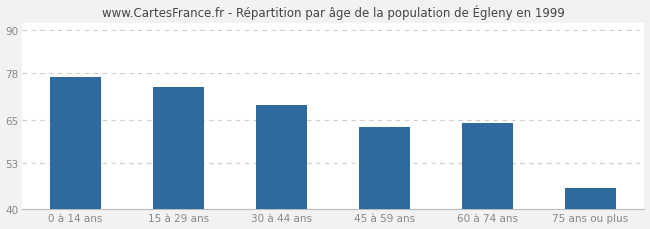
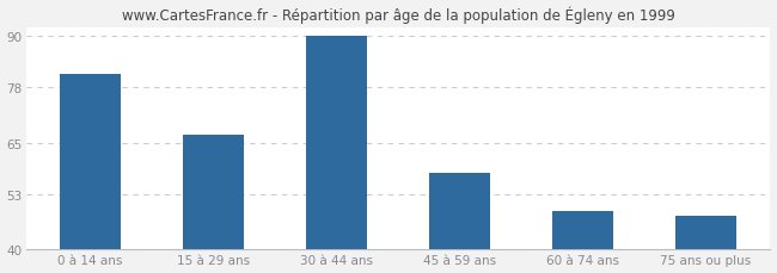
0 à 14 ans: 77 -> 81
15 à 29 ans: 74 -> 67
30 à 44 ans: 69 -> 90
45 à 59 ans: 63 -> 58
60 à 74 ans: 64 -> 49
75 ans ou plus: 46 -> 48
